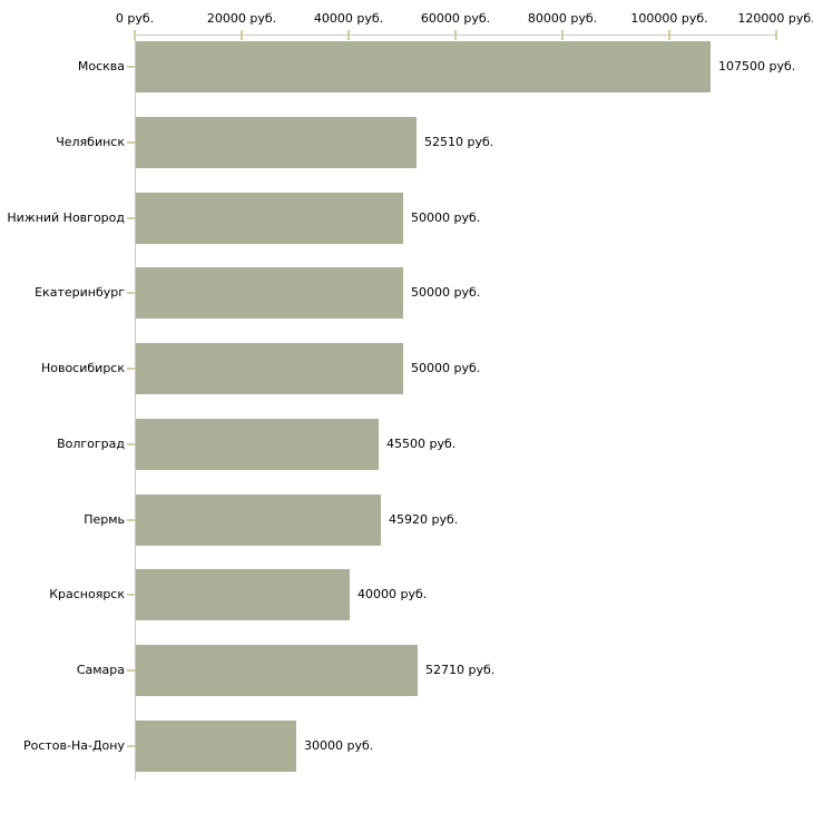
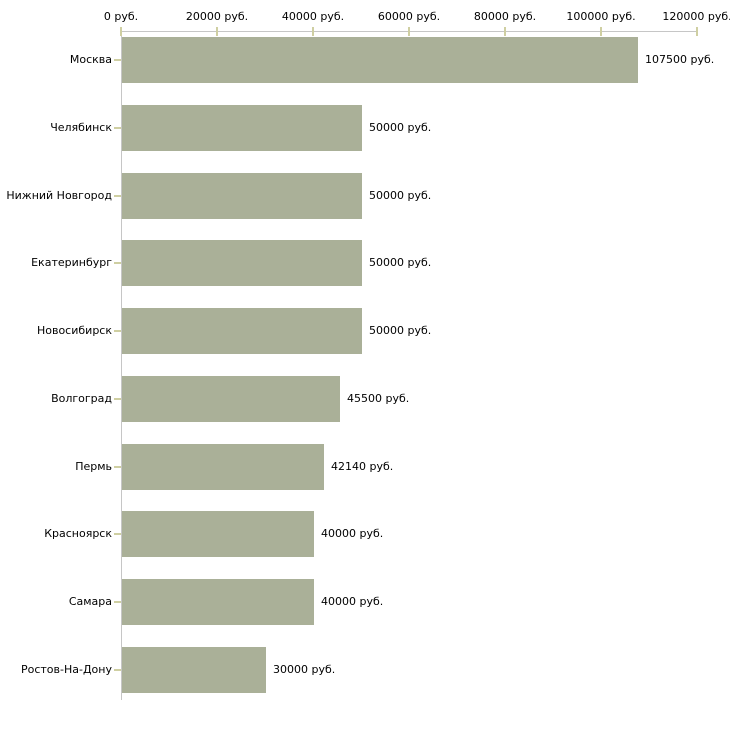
Челябинск: 52510 -> 50000
Пермь: 45920 -> 42140
Самара: 52710 -> 40000
